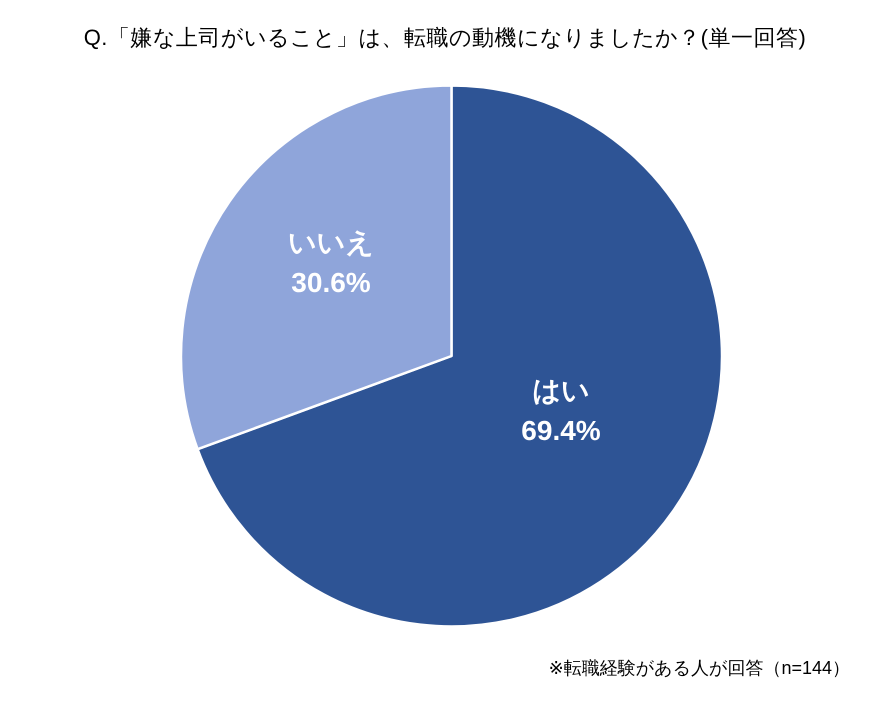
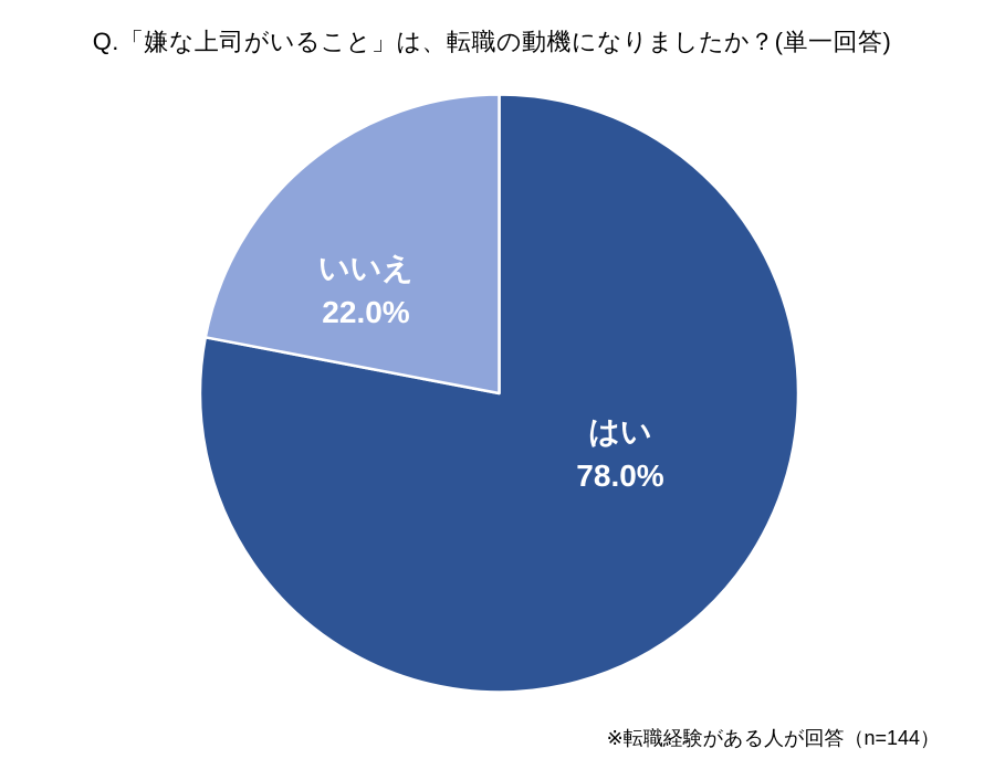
はい: 69.4% -> 78.0%
いいえ: 30.6% -> 22.0%
